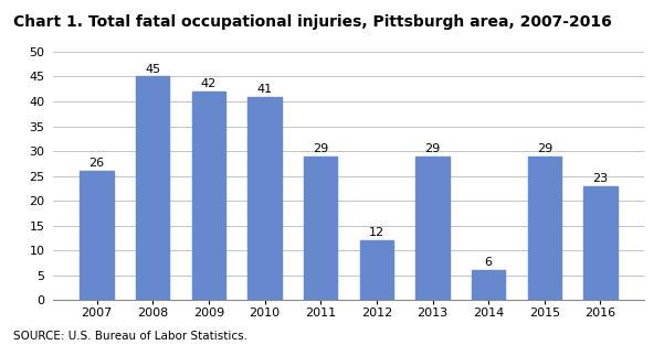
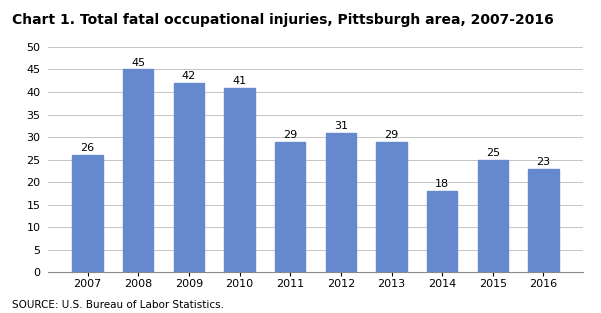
2012: 12 -> 31
2014: 6 -> 18
2015: 29 -> 25
